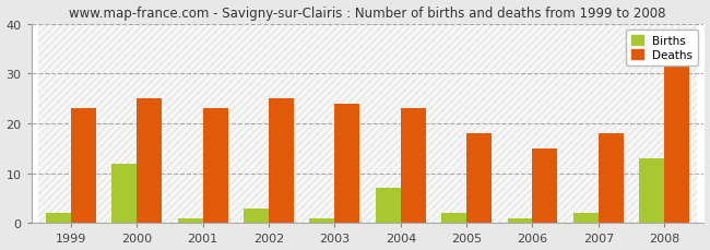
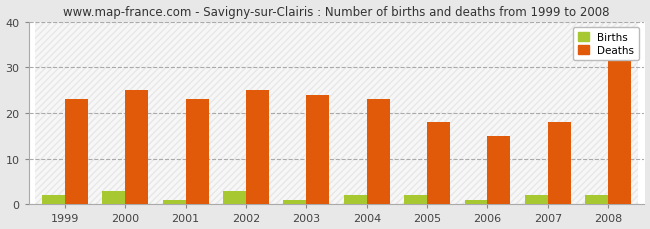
Births/2000: 12 -> 3
Births/2004: 7 -> 2
Births/2008: 13 -> 2
